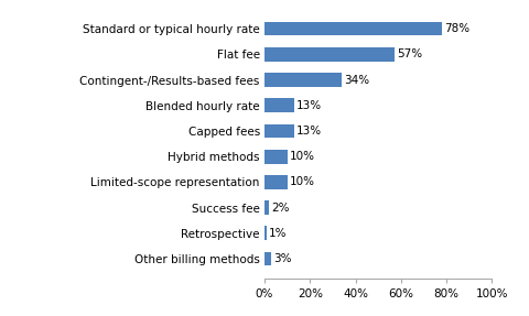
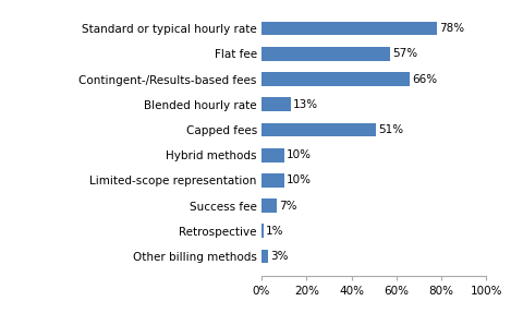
Contingent-/Results-based fees: 34% -> 66%
Capped fees: 13% -> 51%
Success fee: 2% -> 7%
